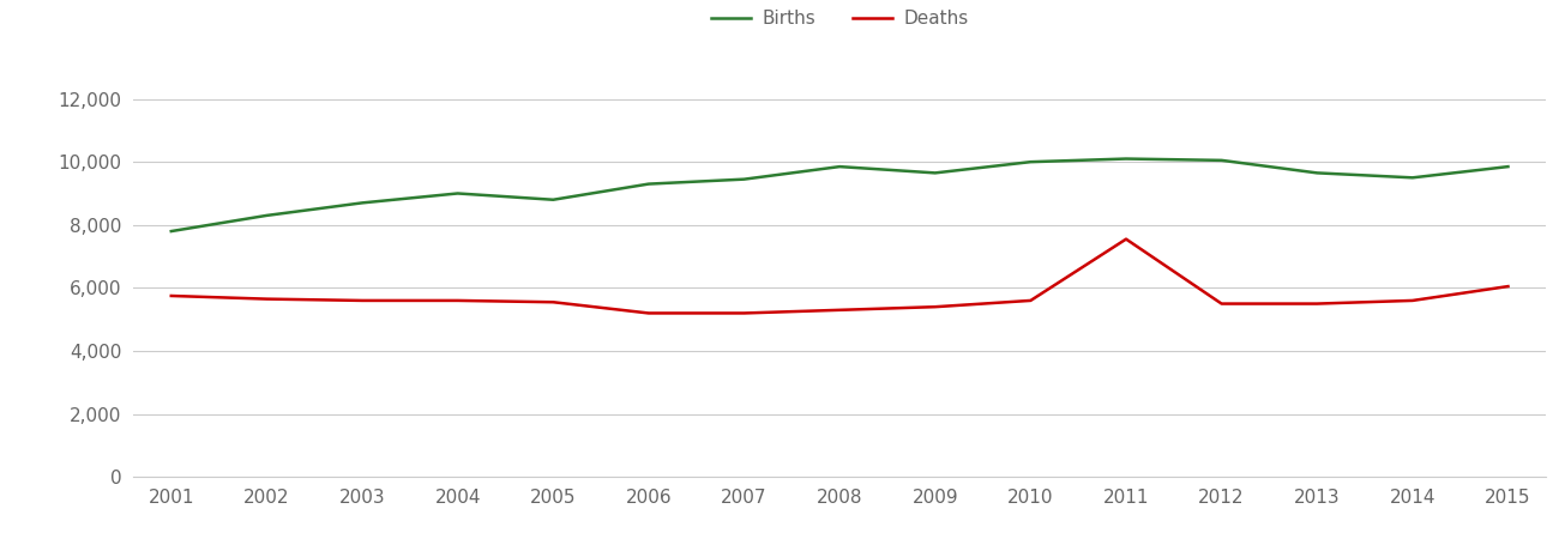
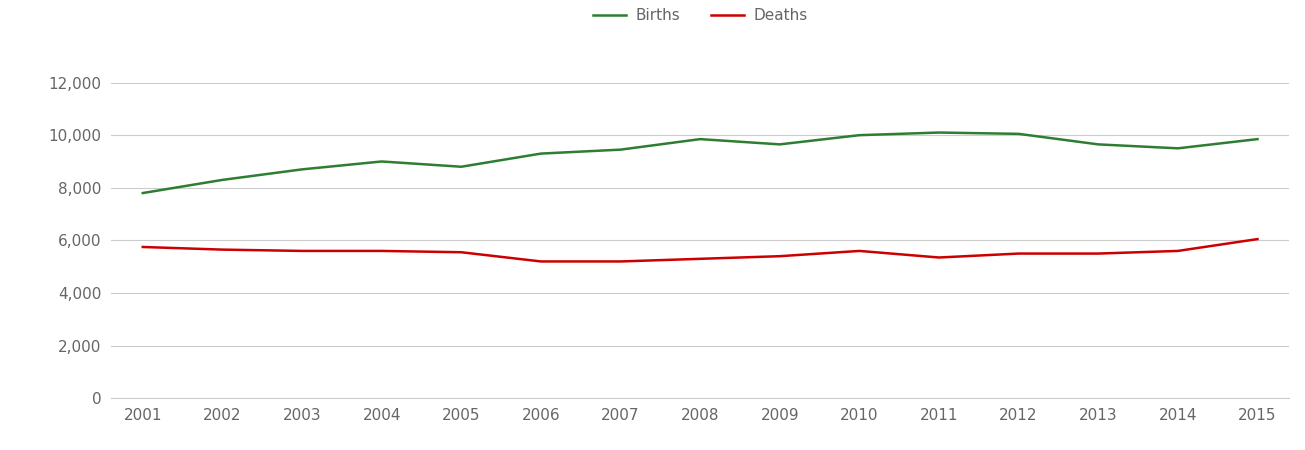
Deaths/2011: 7,550 -> 5,350
